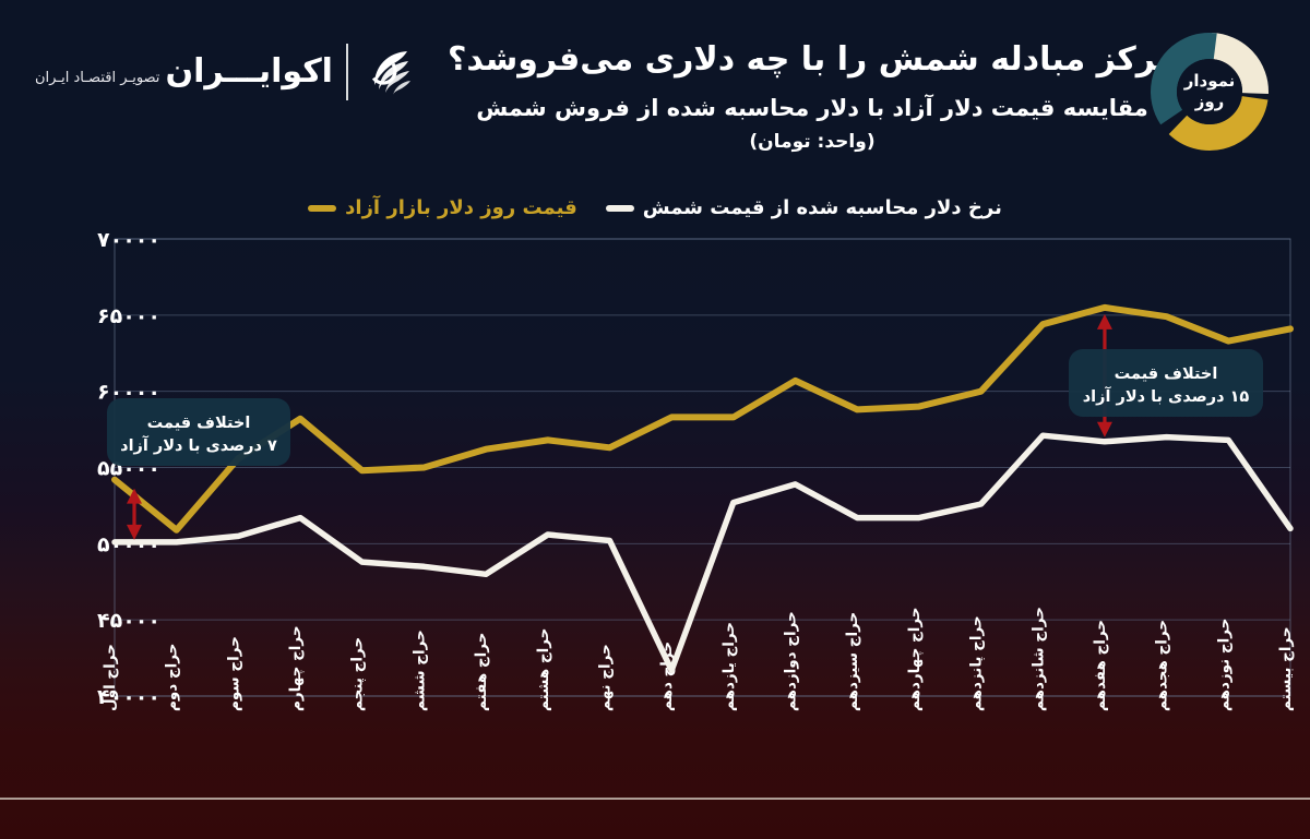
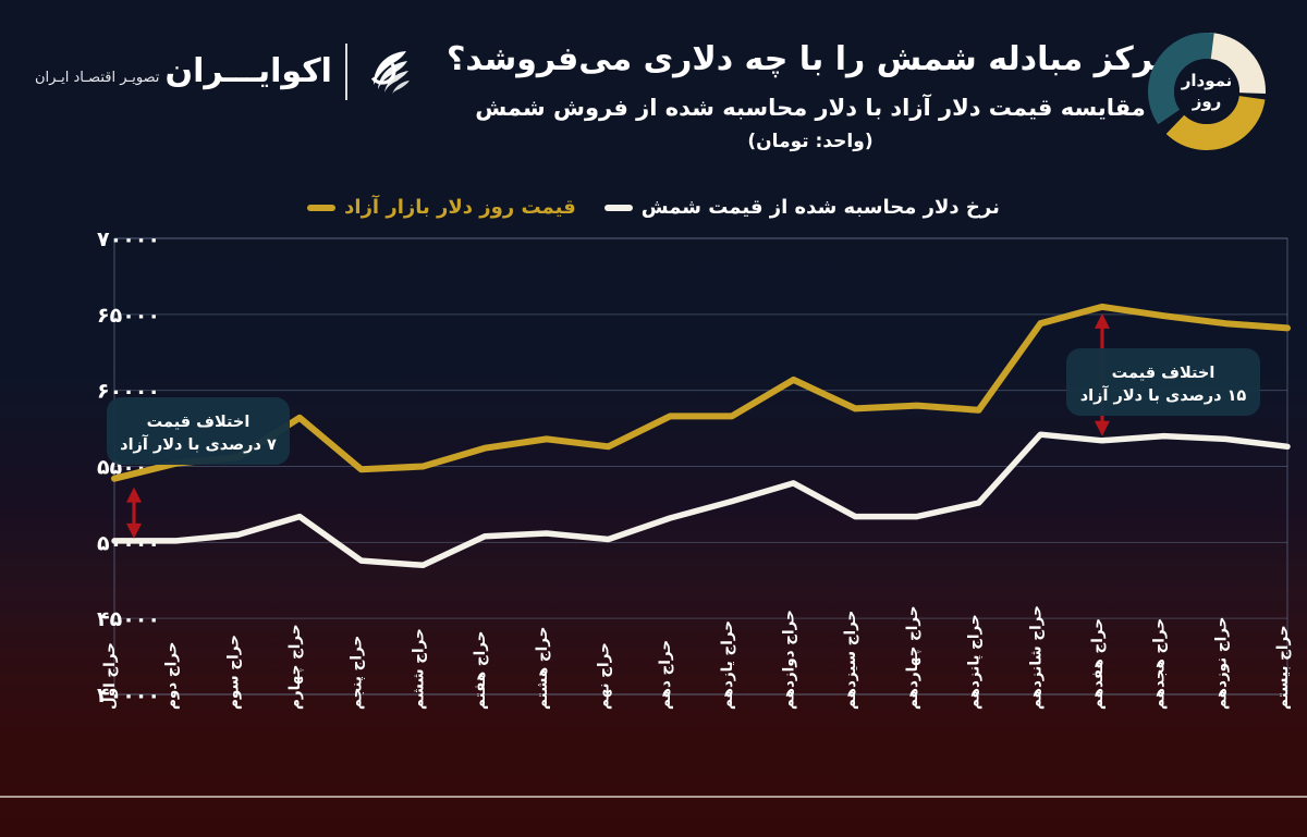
قیمت روز دلار بازار آزاد/حراج دوم: 50900 -> 55200
نرخ دلار محاسبه شده از قیمت شمش/حراج هفتم: 48000 -> 50400
نرخ دلار محاسبه شده از قیمت شمش/حراج دهم: 41700 -> 51600
قیمت روز دلار بازار آزاد/حراج پانزدهم: 60000 -> 58700
قیمت روز دلار بازار آزاد/حراج نوزدهم: 63300 -> 64400
نرخ دلار محاسبه شده از قیمت شمش/حراج بیستم: 51000 -> 56300
